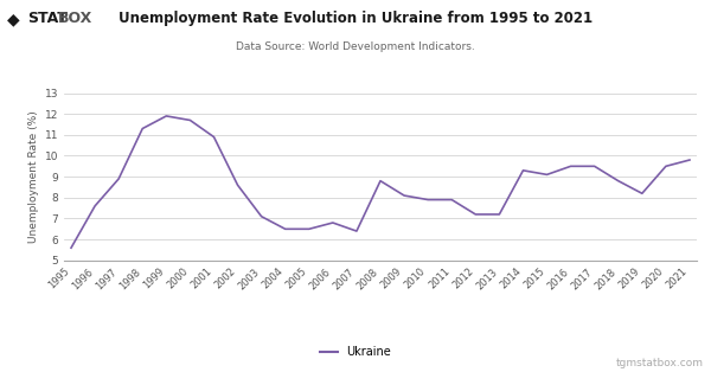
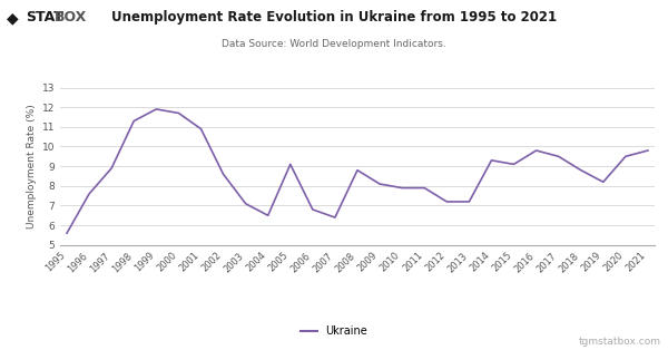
2005: 6.5 -> 9.1
2016: 9.5 -> 9.8
